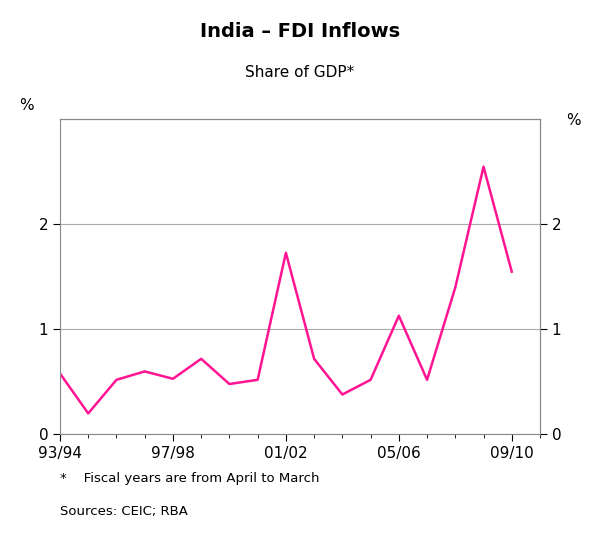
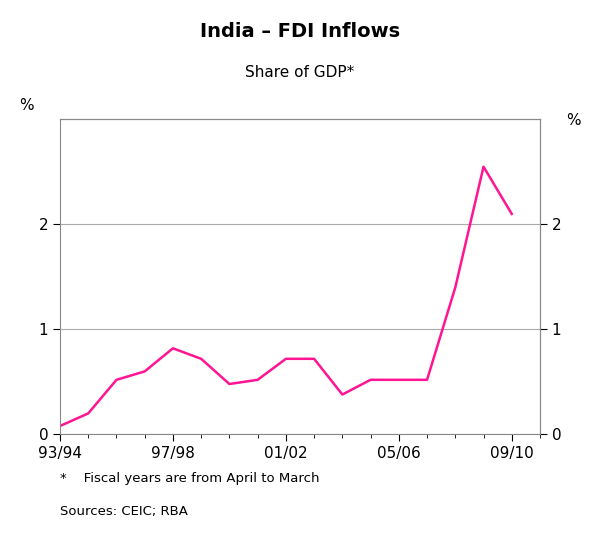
93/94: 0.58 -> 0.08
97/98: 0.53 -> 0.82
01/02: 1.73 -> 0.72
05/06: 1.13 -> 0.52
09/10: 1.55 -> 2.10
